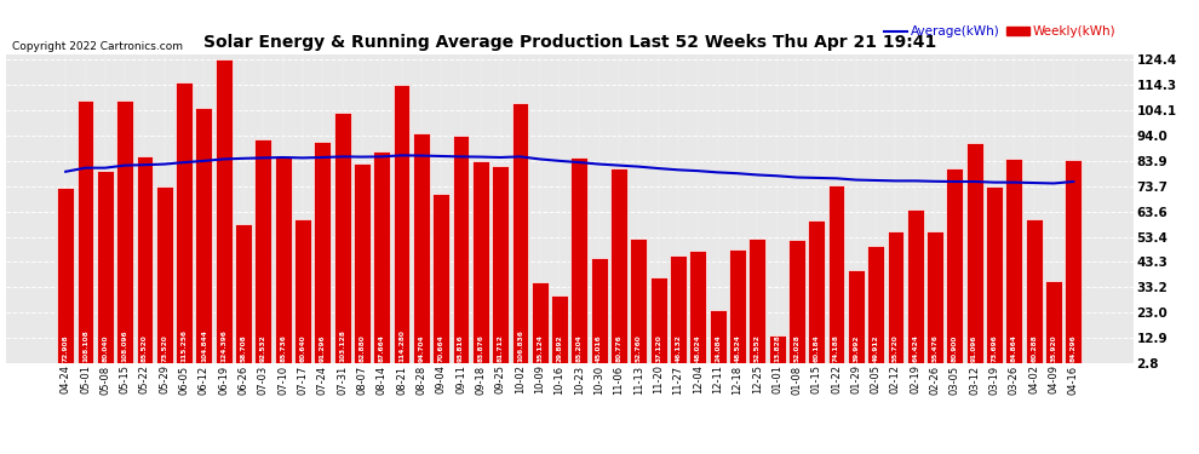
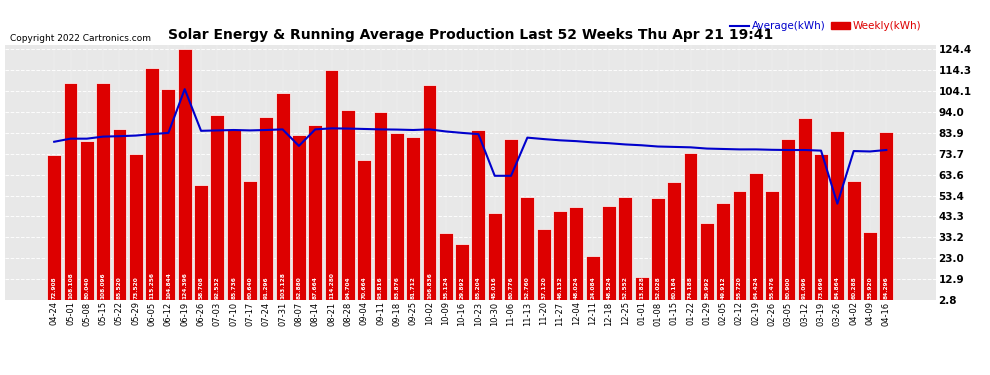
Average(kWh)/06-19: 84.5 -> 105.0
Average(kWh)/08-07: 85.4 -> 77.5
Average(kWh)/10-30: 82.5 -> 63.0
Average(kWh)/11-06: 82.0 -> 63.0
Average(kWh)/03-26: 75.2 -> 49.5
